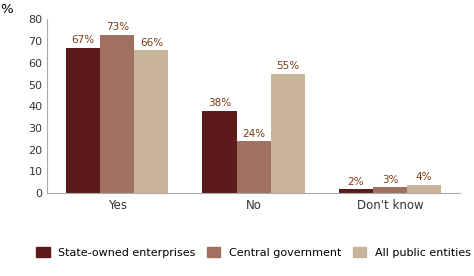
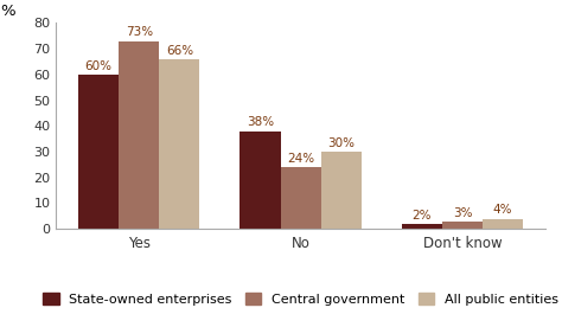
State-owned enterprises/Yes: 67% -> 60%
All public entities/No: 55% -> 30%
